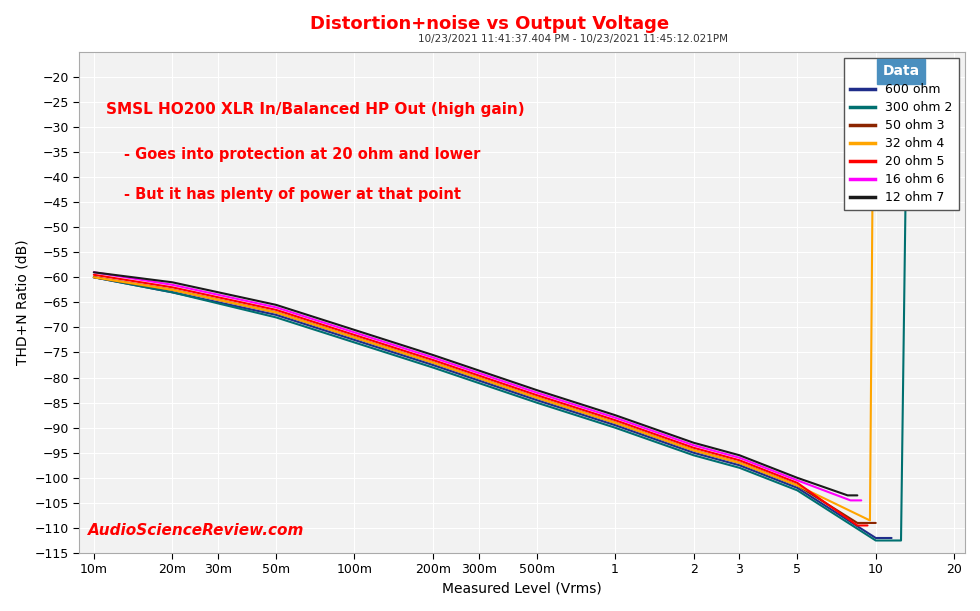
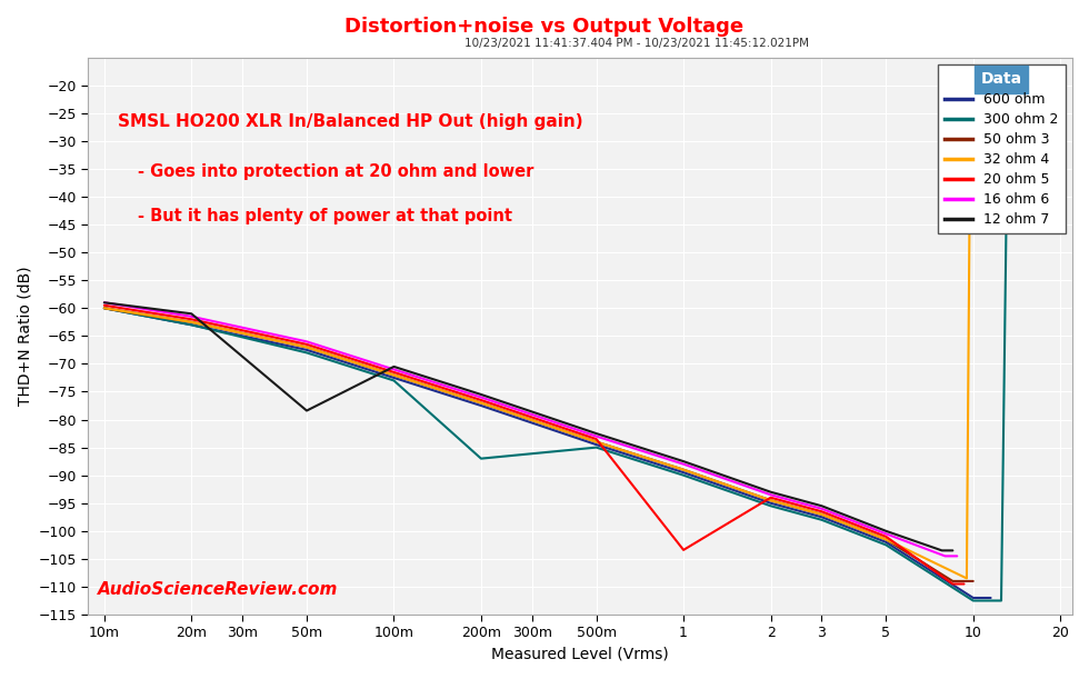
12 ohm 7/50m: -65.5 -> -78.4
300 ohm 2/200m: -78.0 -> -87.0
20 ohm 5/1: -88.5 -> -103.4
